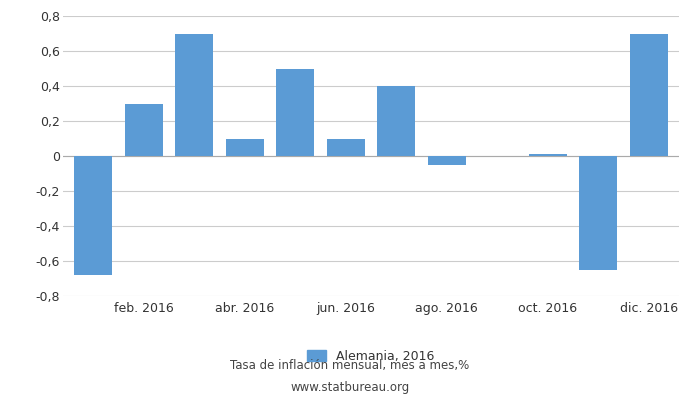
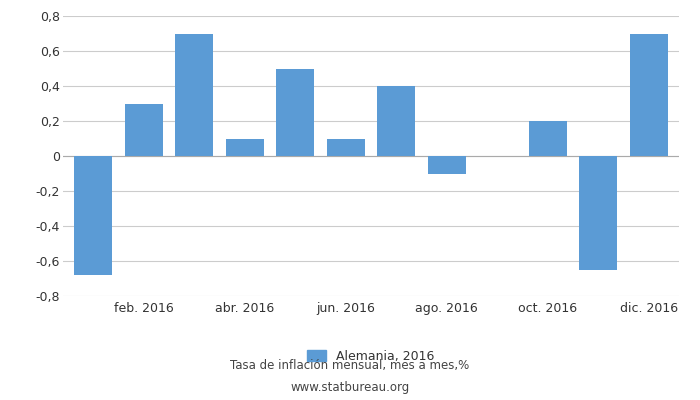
ago. 2016: -0,05 -> -0,10
oct. 2016: 0,01 -> 0,20
